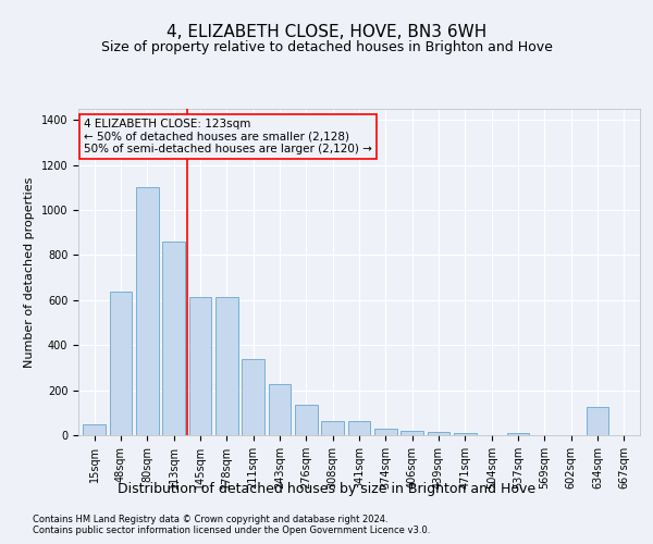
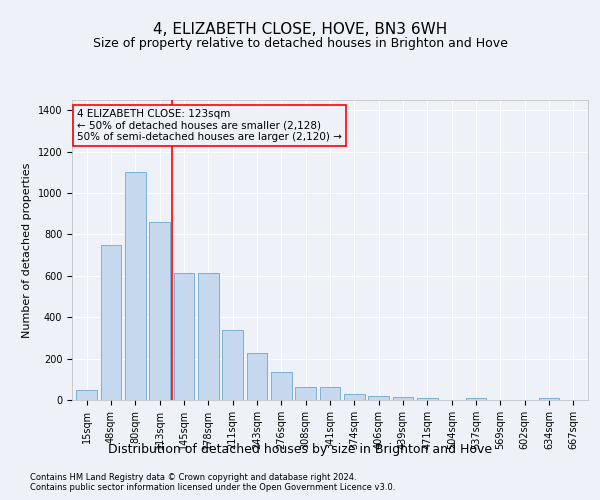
48sqm: 640 -> 750
634sqm: 125 -> 10
